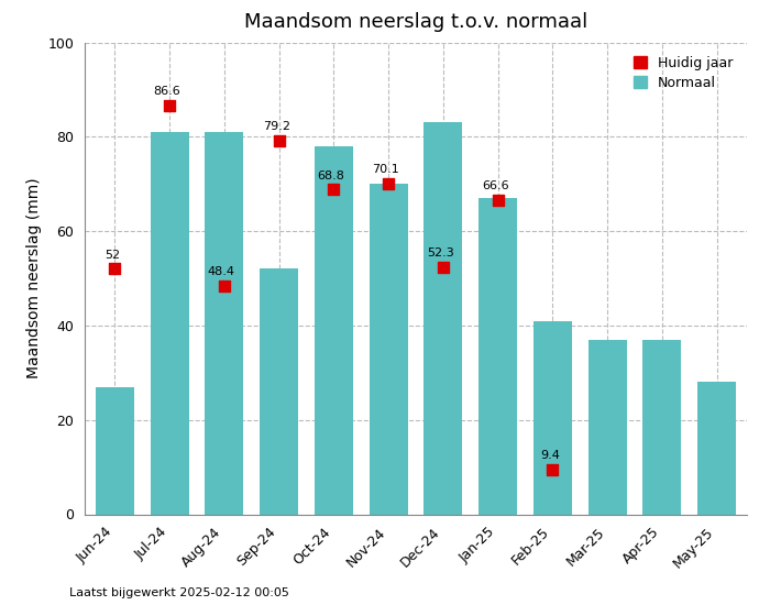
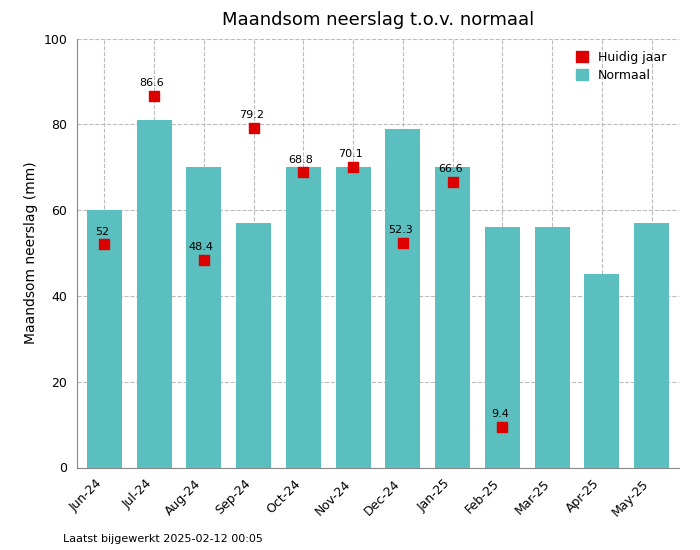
Normaal/Jun-24: 27 -> 60
Normaal/Aug-24: 81 -> 70
Normaal/Sep-24: 52 -> 57
Normaal/Oct-24: 78 -> 70
Normaal/Dec-24: 83 -> 79
Normaal/Jan-25: 67 -> 70
Normaal/Feb-25: 41 -> 56
Normaal/Mar-25: 37 -> 56
Normaal/Apr-25: 37 -> 45
Normaal/May-25: 28 -> 57
